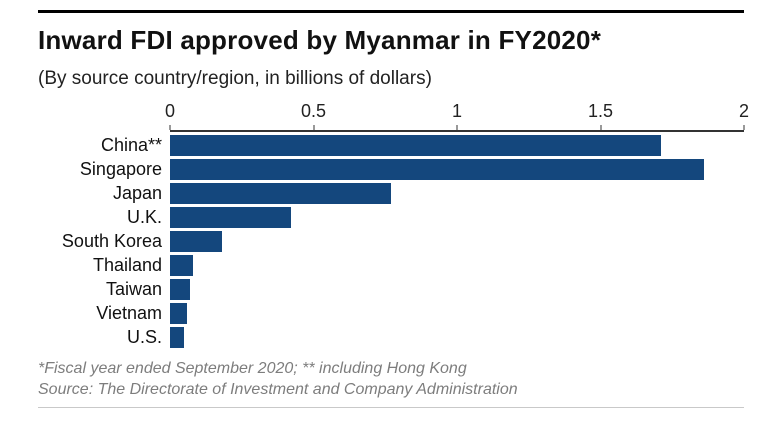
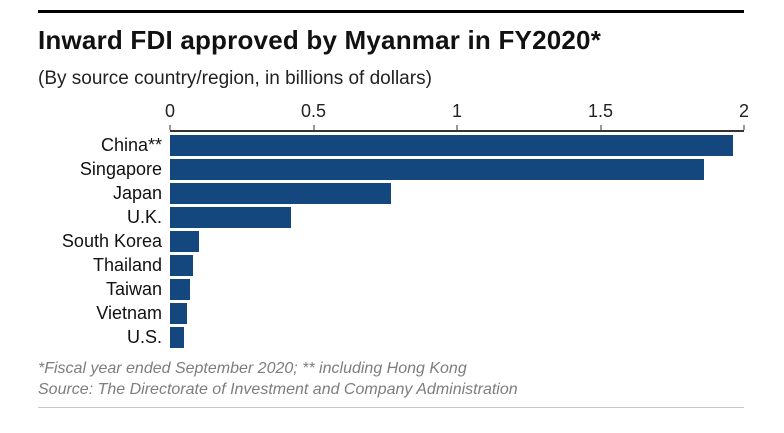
China**: 1.71 -> 1.96
South Korea: 0.18 -> 0.10
